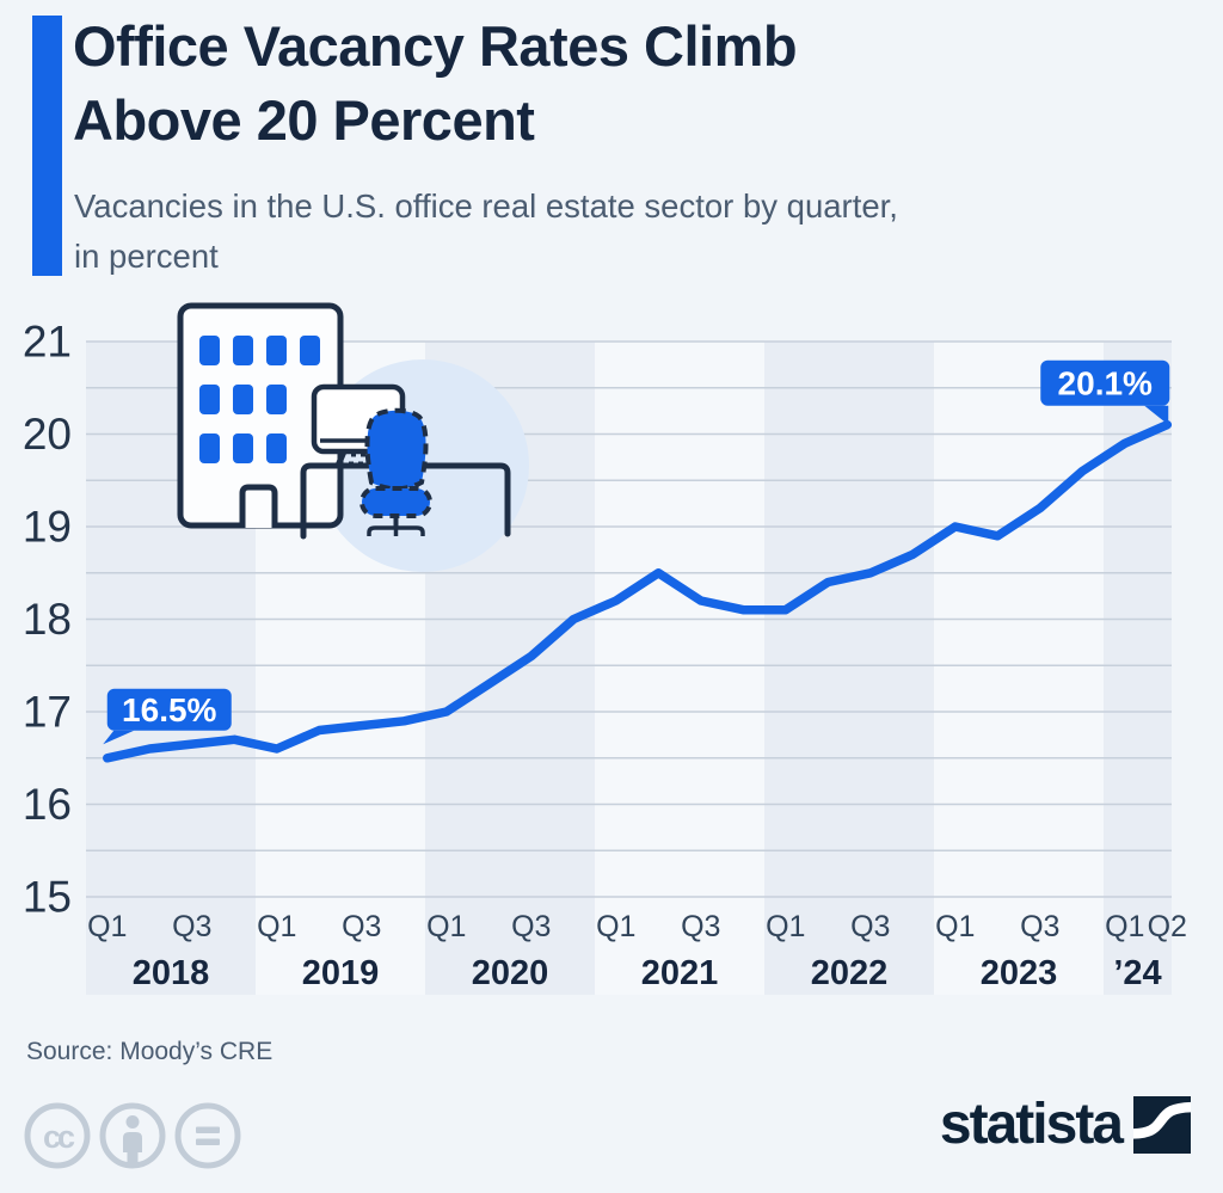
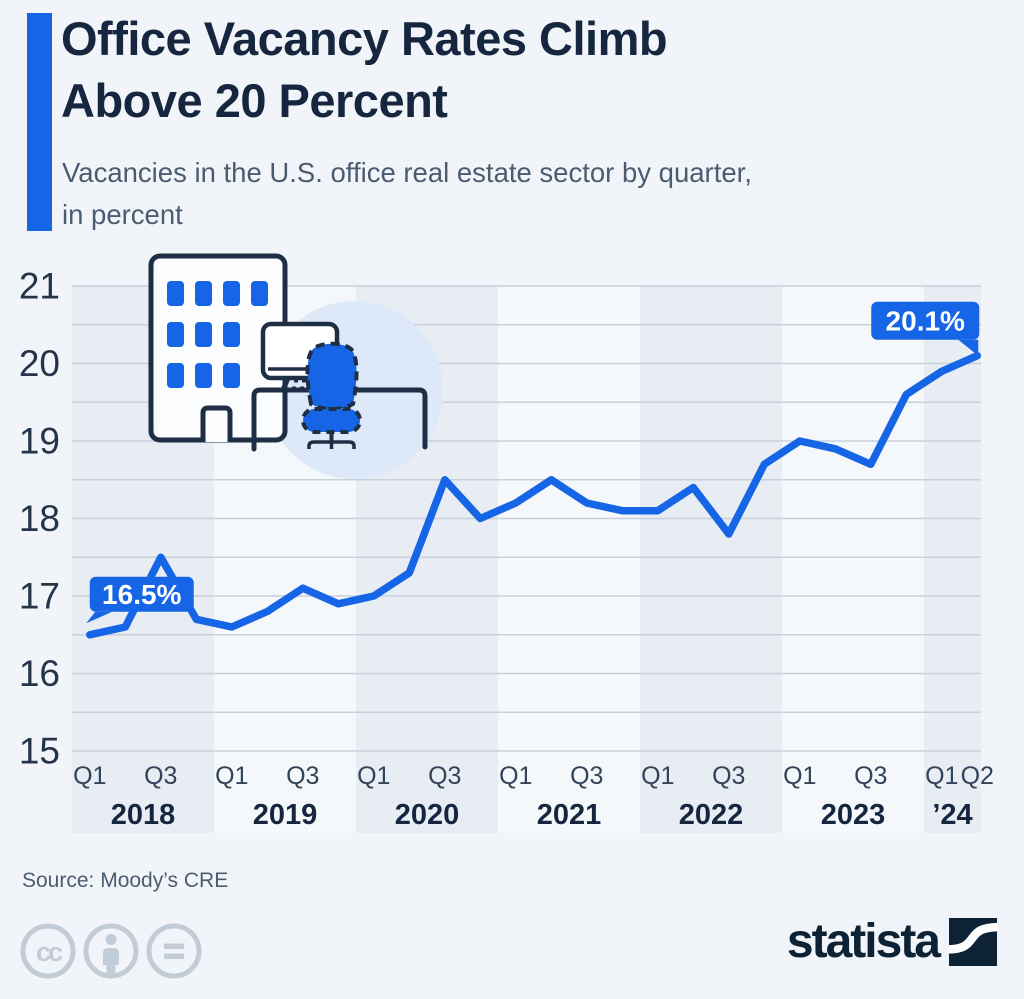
Q3 2018: 16.6 -> 17.5
Q3 2019: 16.9 -> 17.1
Q3 2020: 17.6 -> 18.5
Q3 2022: 18.5 -> 17.8
Q3 2023: 19.2 -> 18.7
